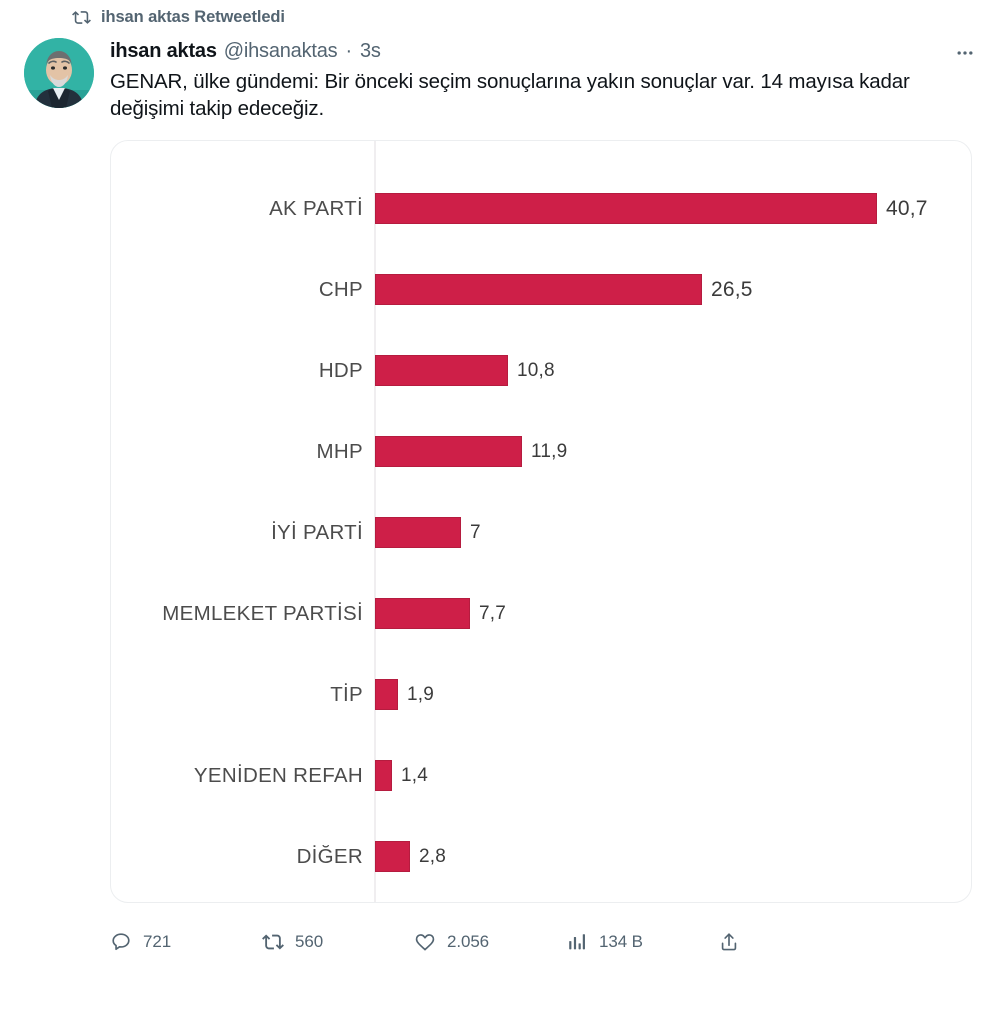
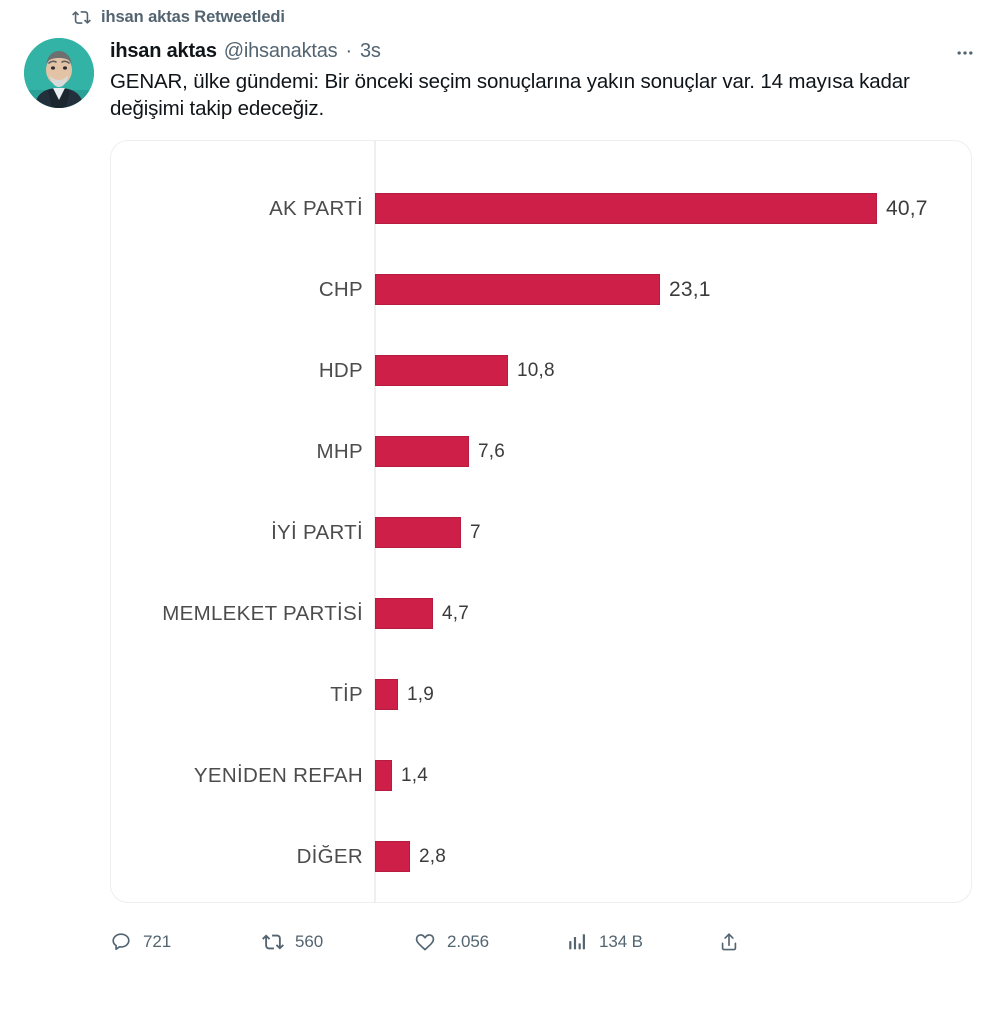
CHP: 26,5 -> 23,1
MHP: 11,9 -> 7,6
MEMLEKET PARTİSİ: 7,7 -> 4,7
